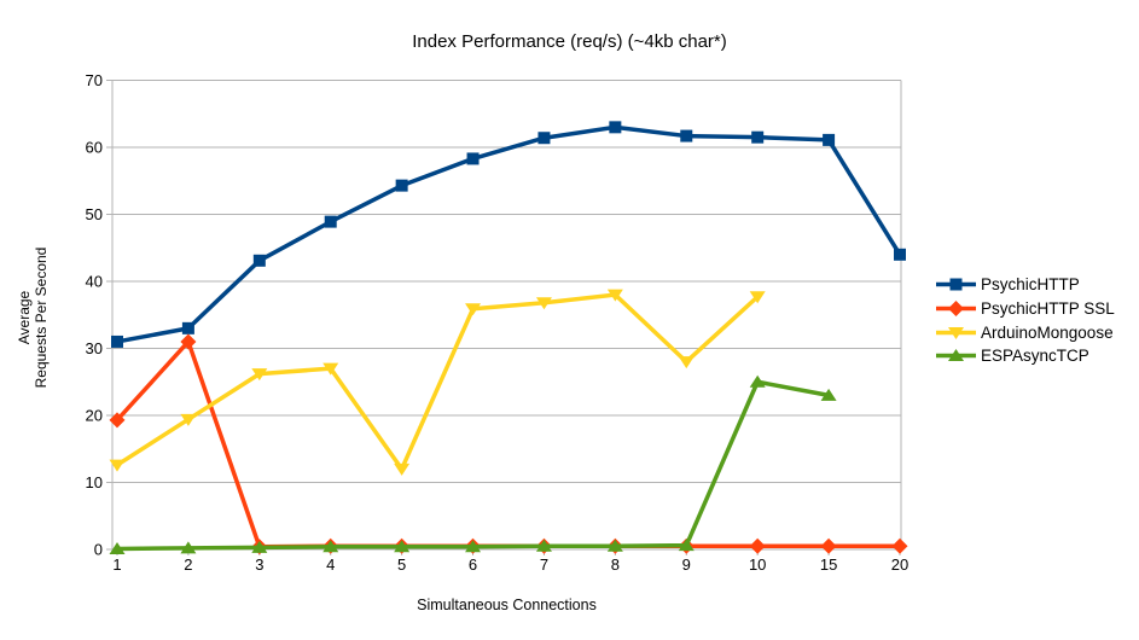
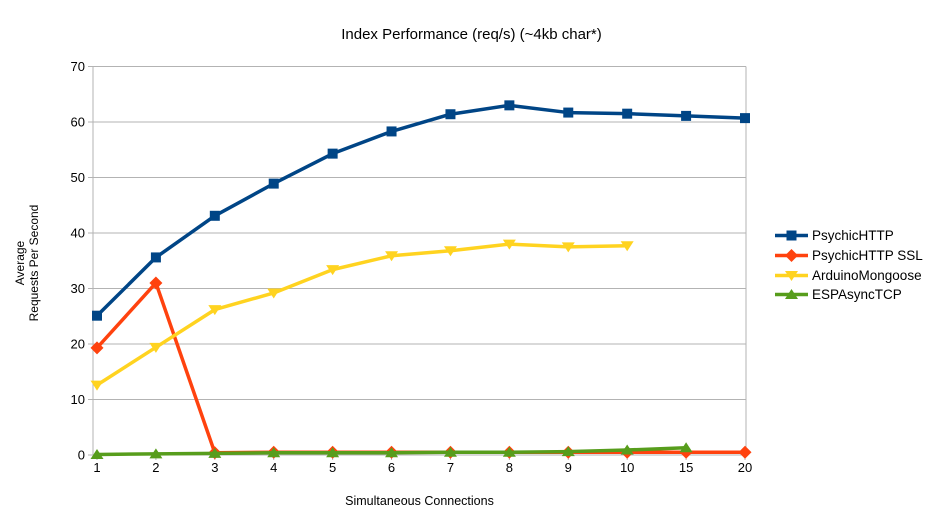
PsychicHTTP/1: 31 -> 25
PsychicHTTP/2: 33 -> 36
ArduinoMongoose/4: 27 -> 29
ArduinoMongoose/5: 12 -> 33
ArduinoMongoose/9: 28 -> 38
ESPAsyncTCP/10: 25 -> 1
ESPAsyncTCP/15: 23 -> 1
PsychicHTTP/20: 44 -> 61
